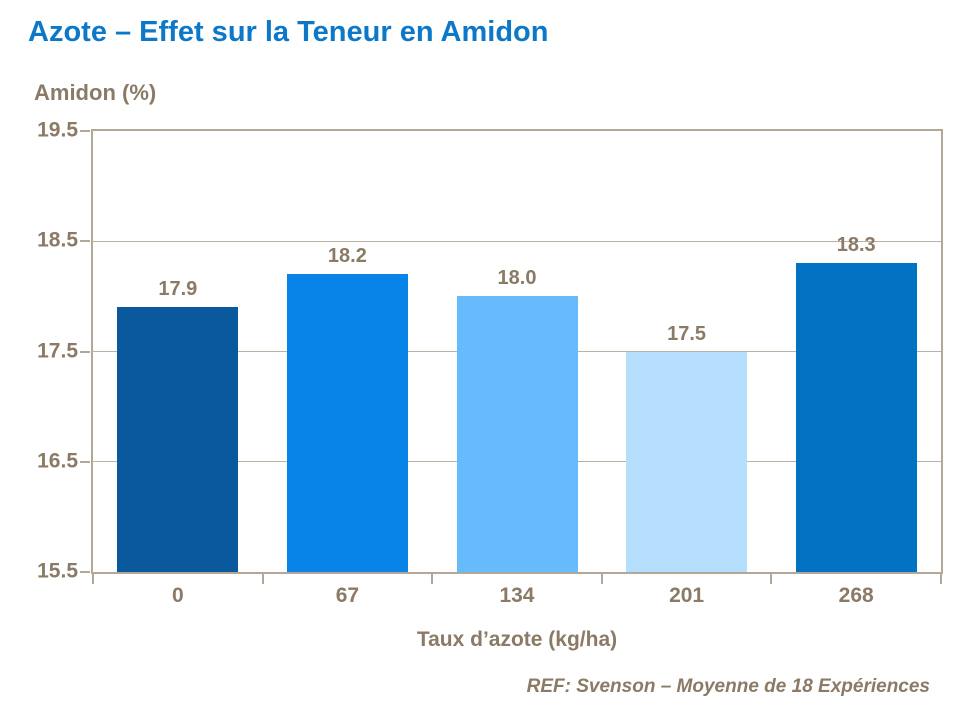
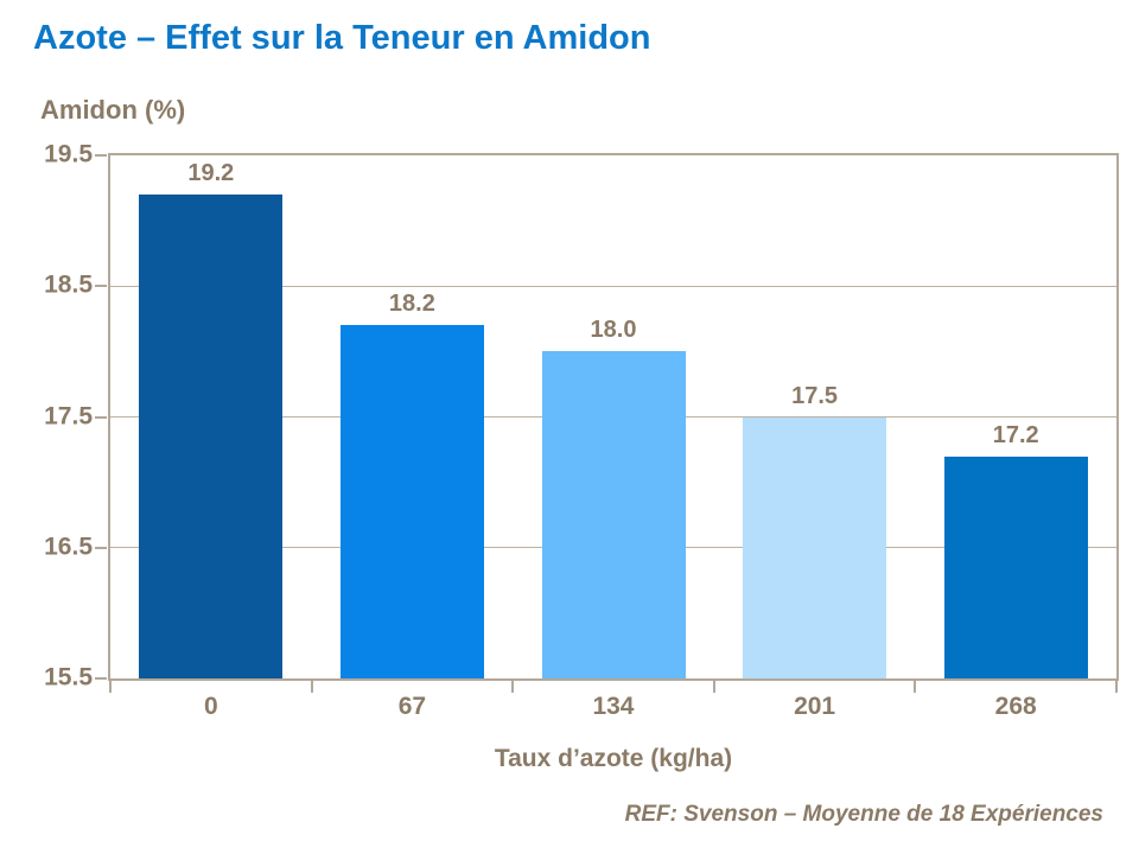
0: 17.9 -> 19.2
268: 18.3 -> 17.2
